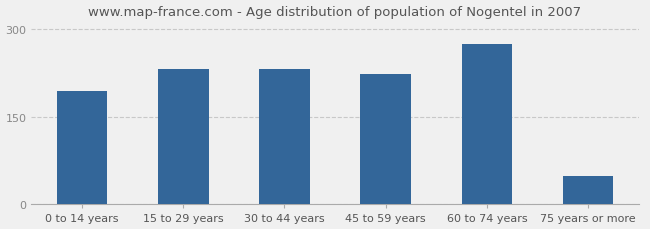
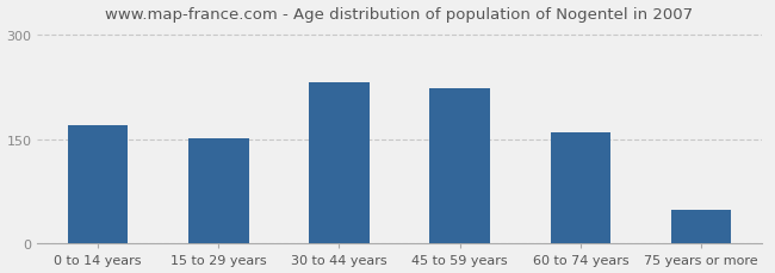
0 to 14 years: 194 -> 170
15 to 29 years: 232 -> 151
60 to 74 years: 274 -> 160
